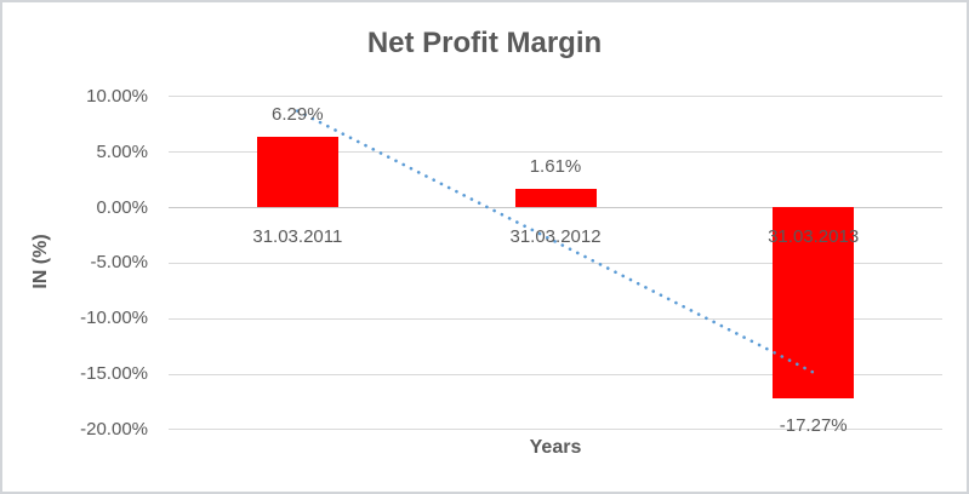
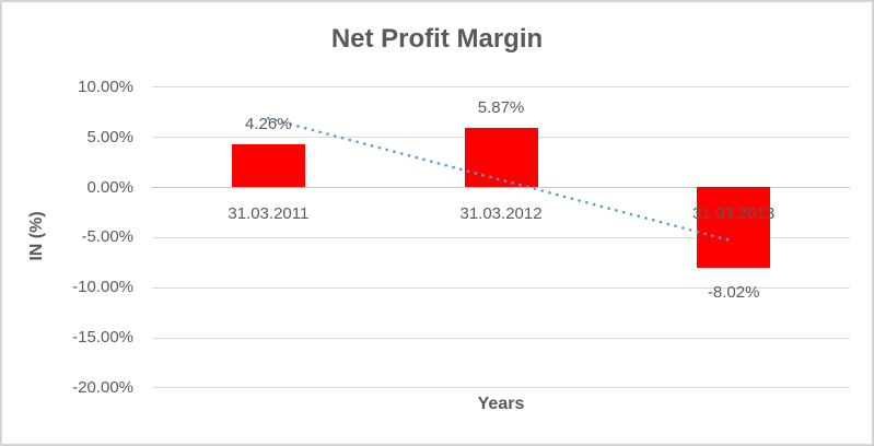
31.03.2011: 6.29% -> 4.26%
31.03.2012: 1.61% -> 5.87%
31.03.2013: -17.27% -> -8.02%
